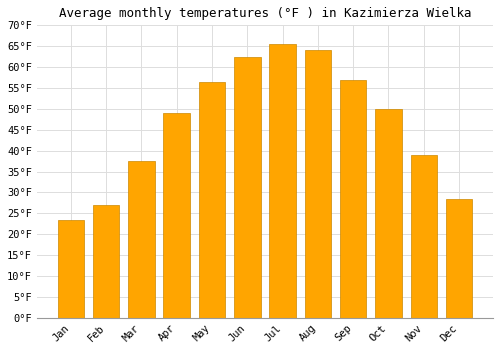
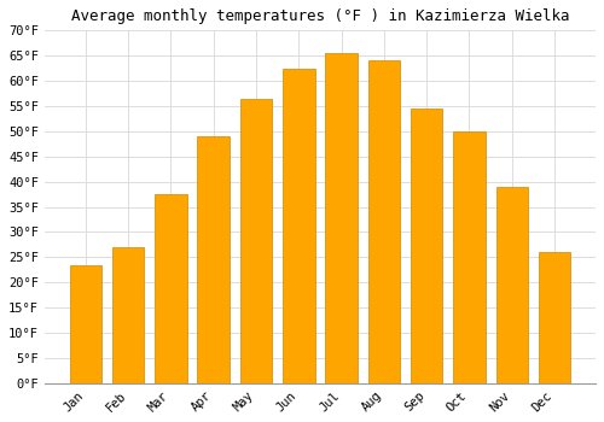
Sep: 57.0°F -> 54.5°F
Dec: 28.5°F -> 26.0°F
